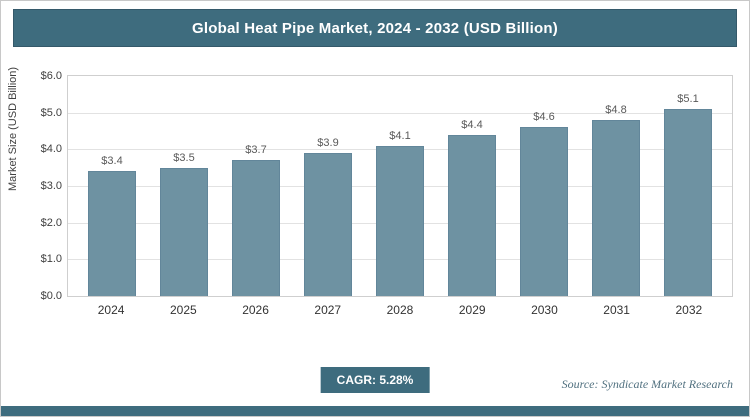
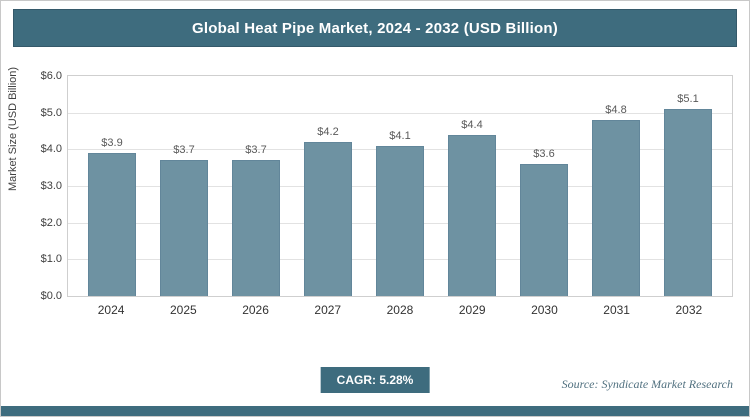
2024: $3.4 -> $3.9
2025: $3.5 -> $3.7
2027: $3.9 -> $4.2
2030: $4.6 -> $3.6
